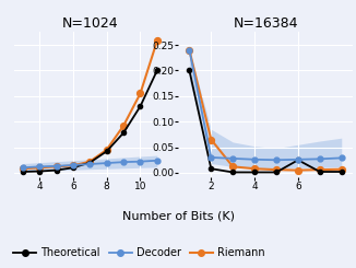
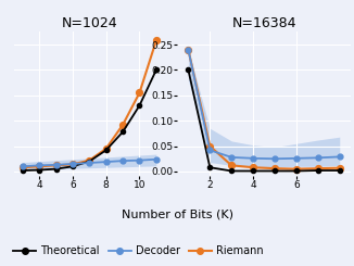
N=16384/Riemann/2: 0.065 -> 0.050
N=16384/Decoder/2: 0.030 -> 0.042
N=16384/Theoretical/6: 0.025 -> 0.001
